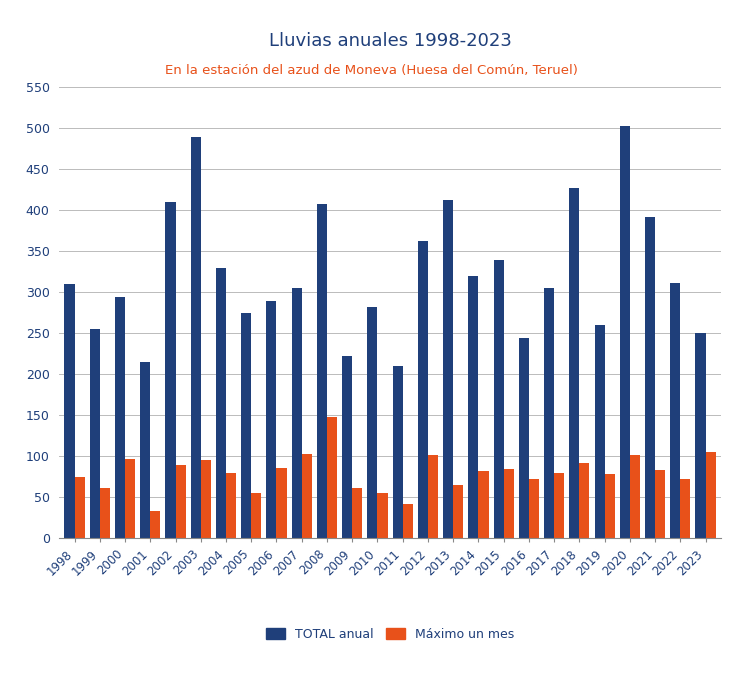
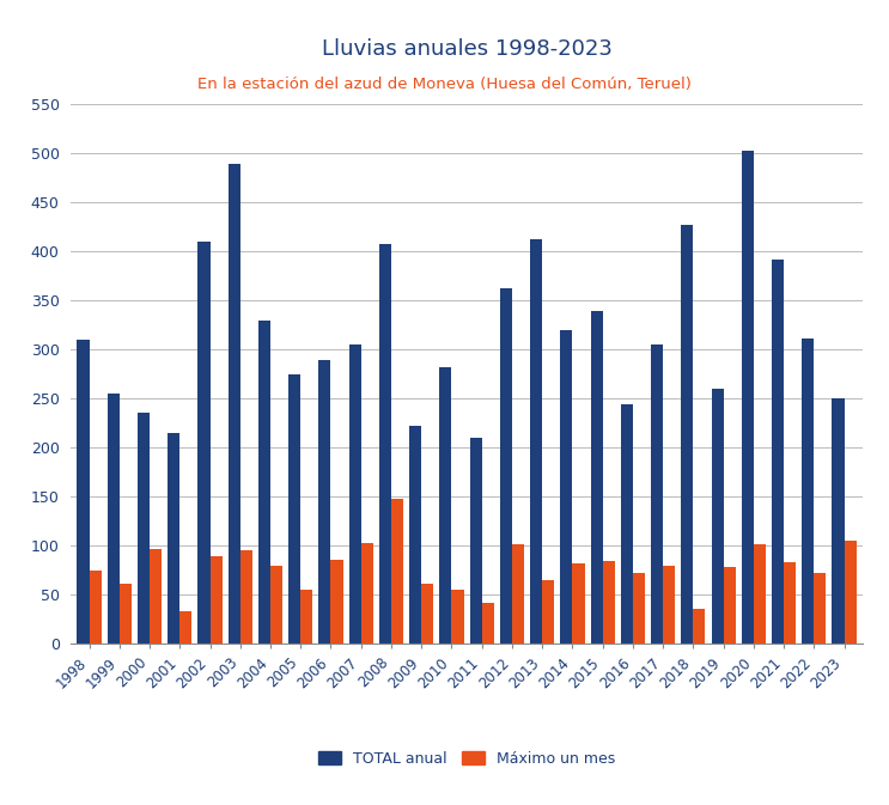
TOTAL anual/2000: 295 -> 236
Máximo un mes/2018: 92 -> 36
